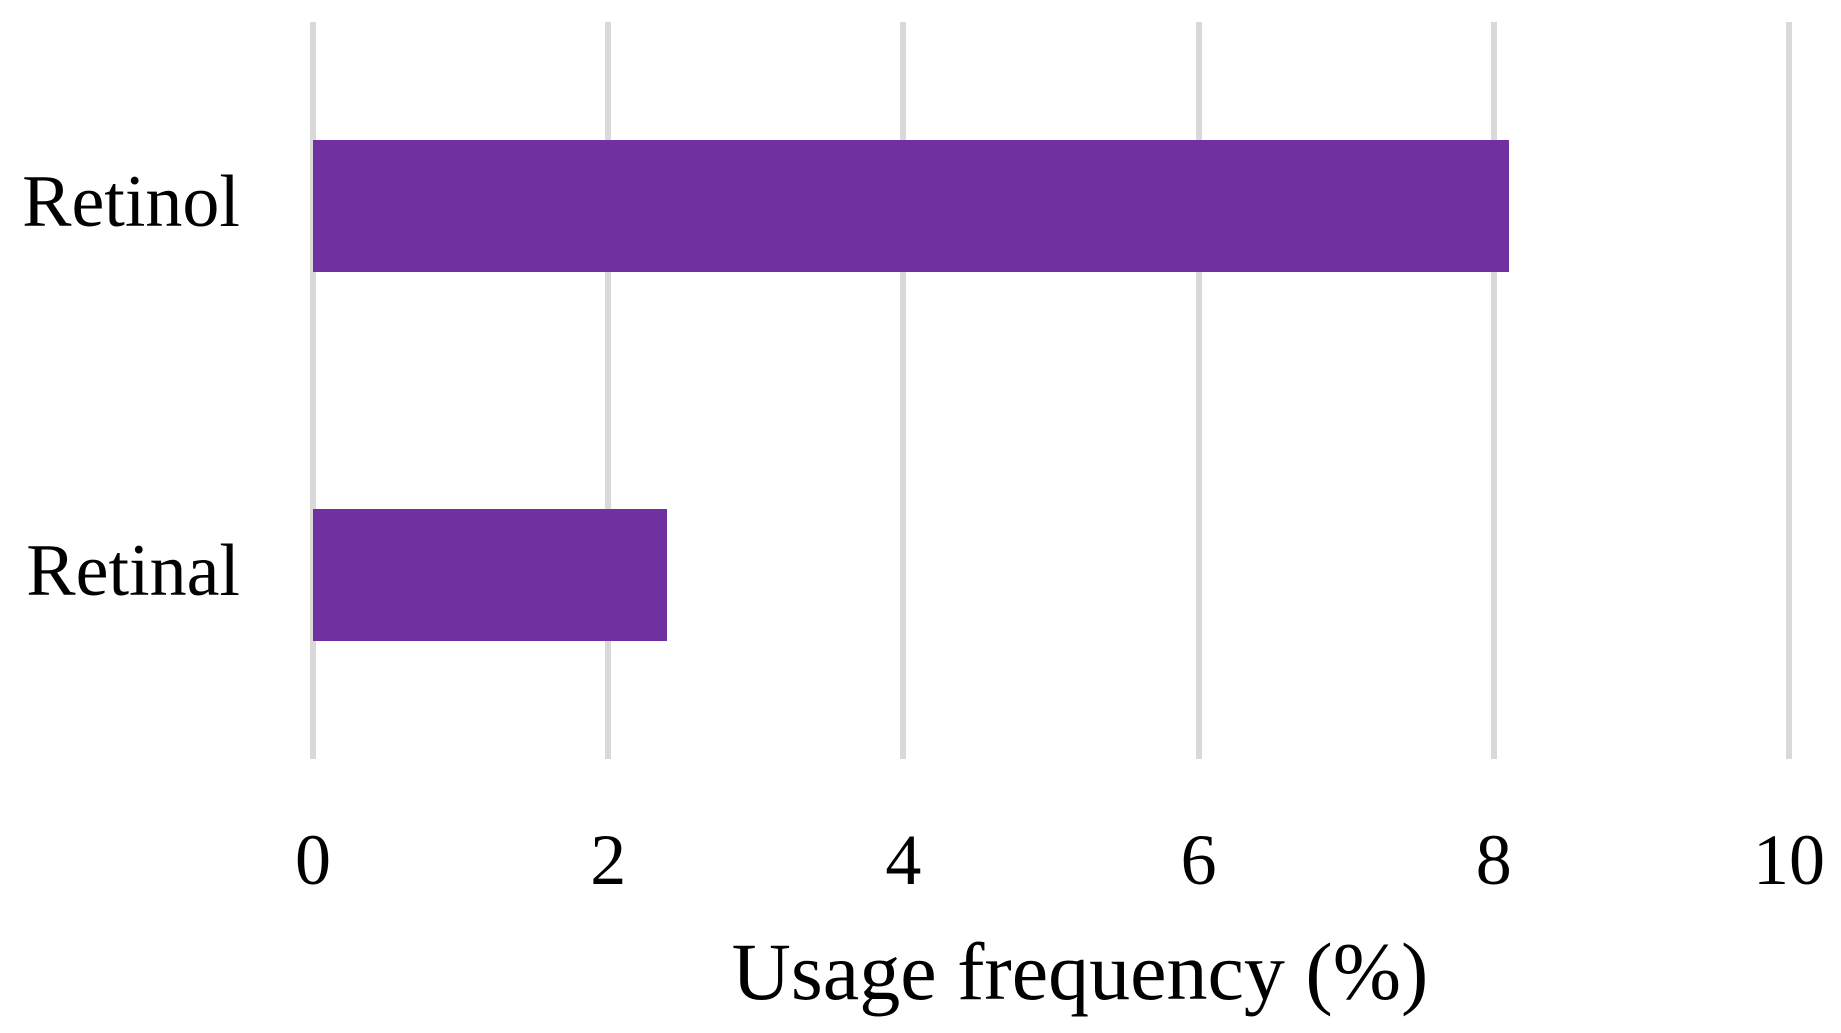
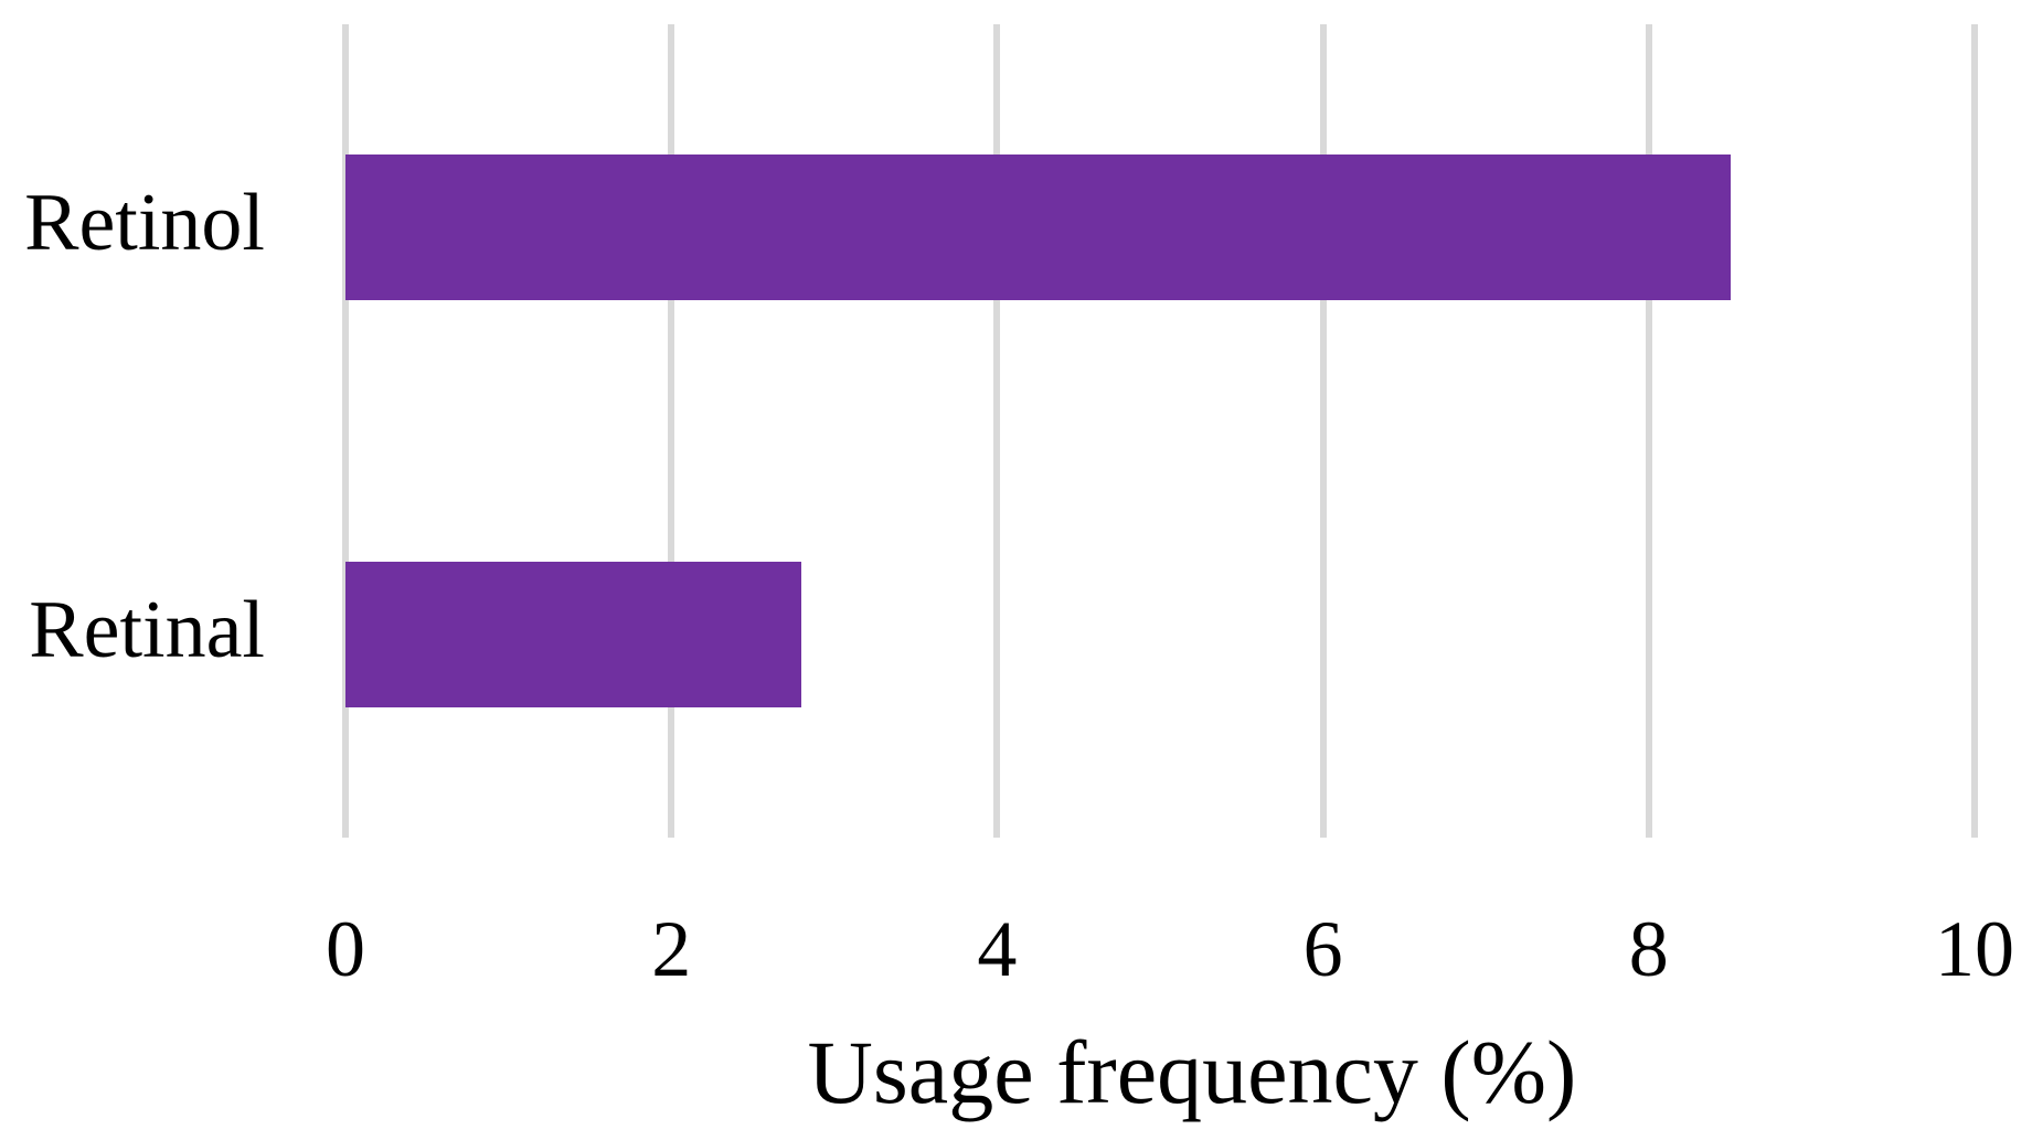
Retinol: 8.1 -> 8.5
Retinal: 2.4 -> 2.8
